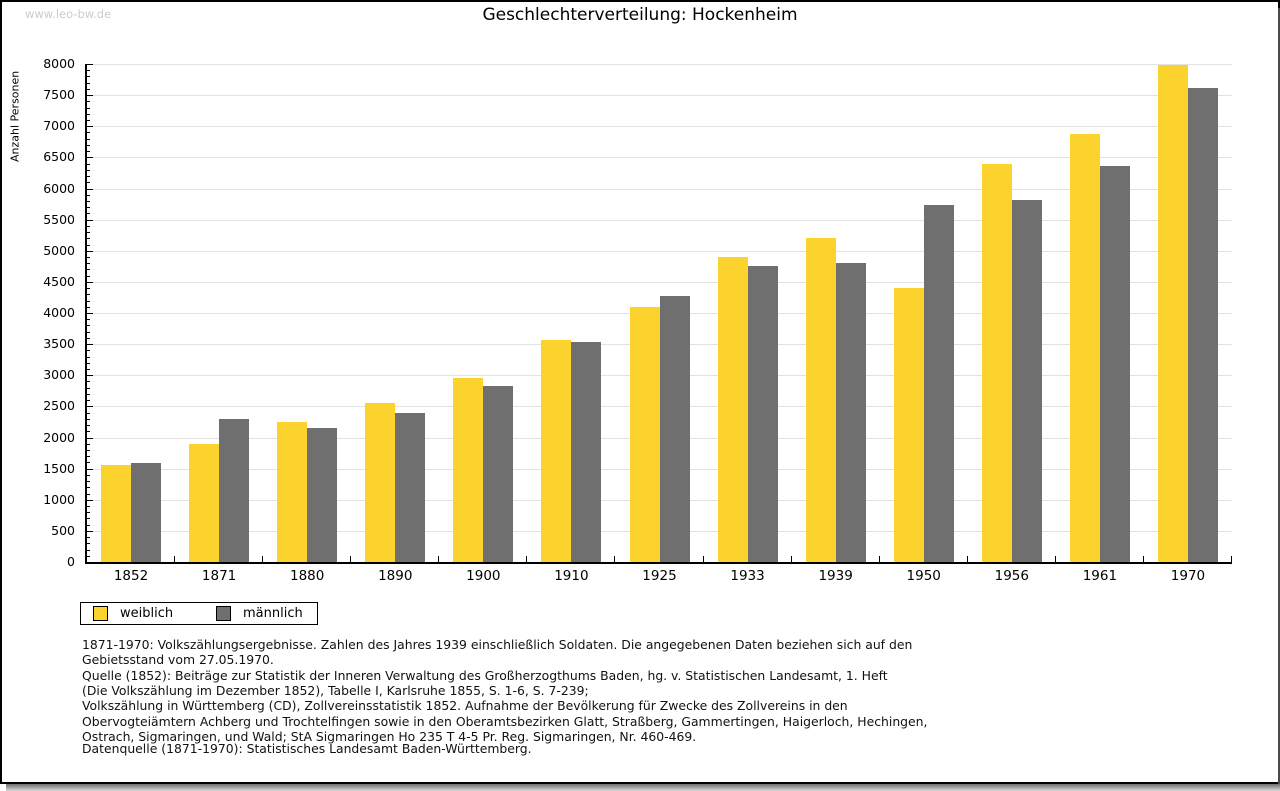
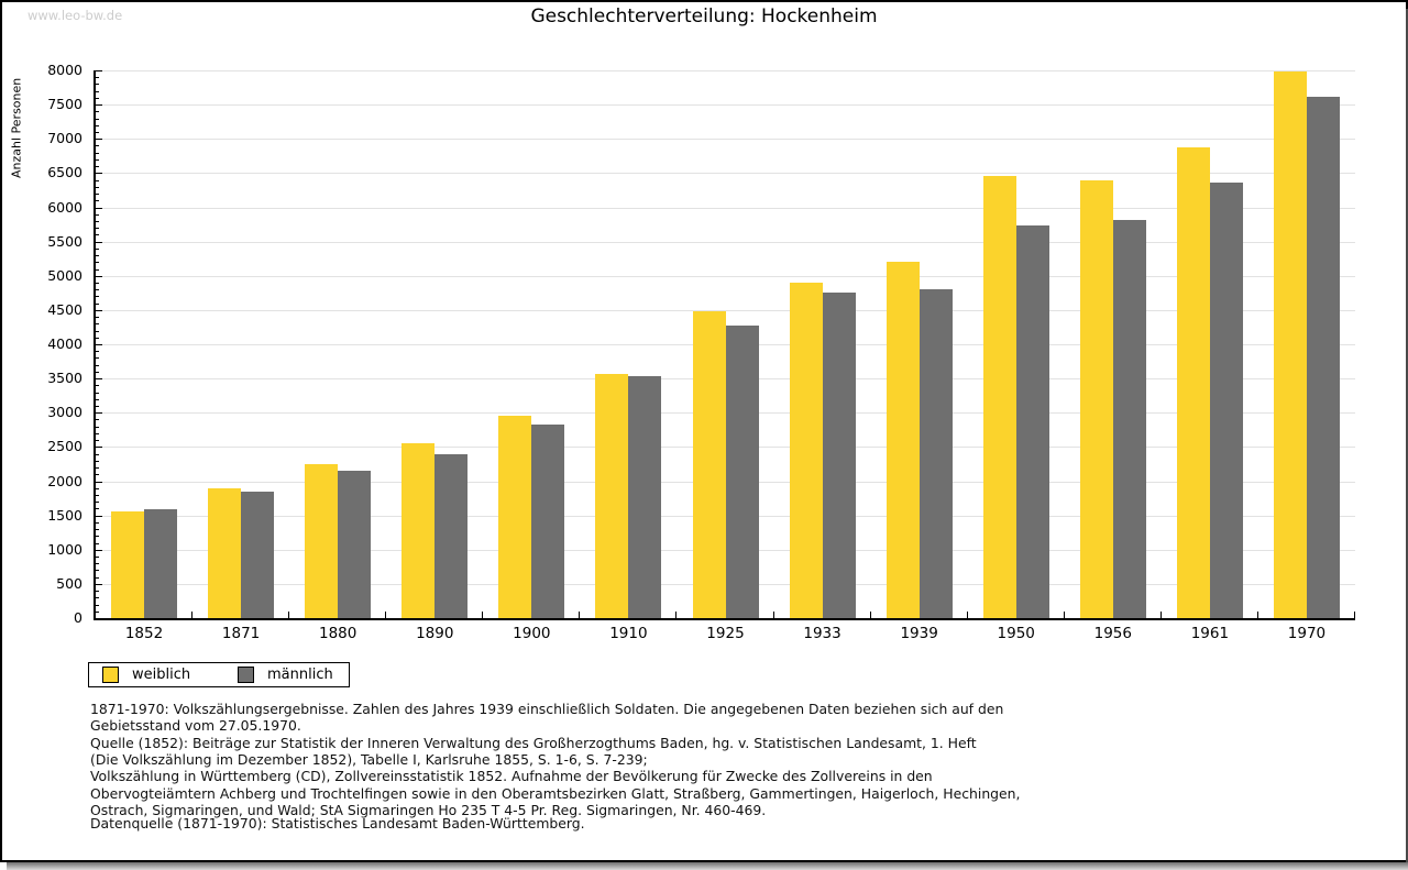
männlich/1871: 2300 -> 1800
weiblich/1925: 4100 -> 4500
weiblich/1950: 4400 -> 6500
